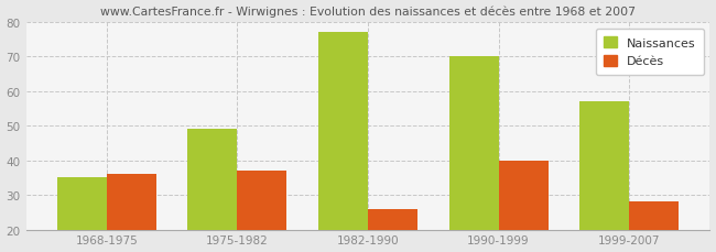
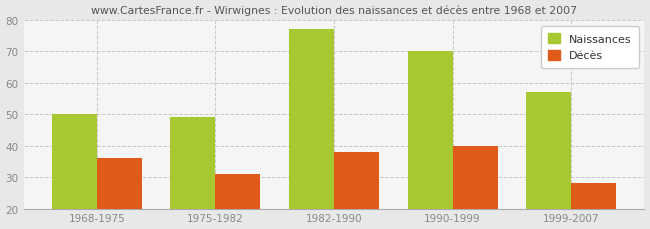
Naissances/1968-1975: 35 -> 50
Décès/1975-1982: 37 -> 31
Décès/1982-1990: 26 -> 38
